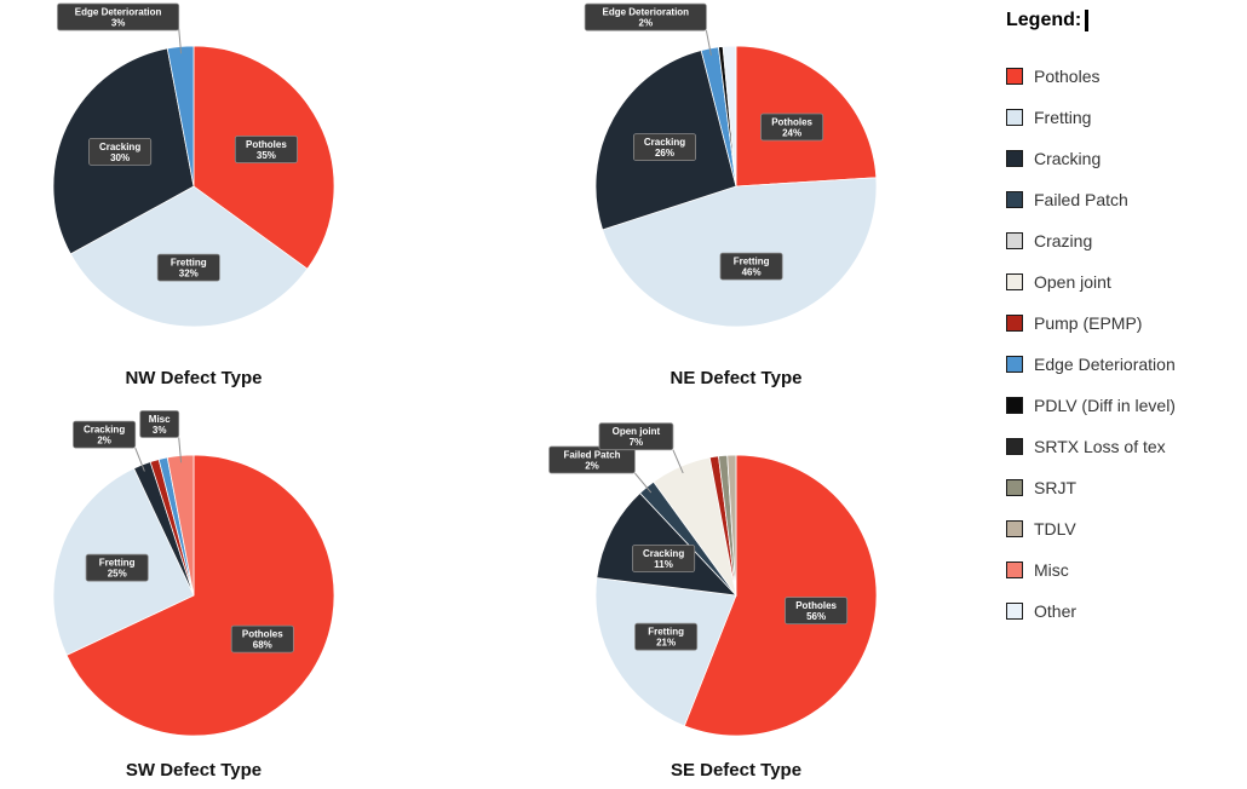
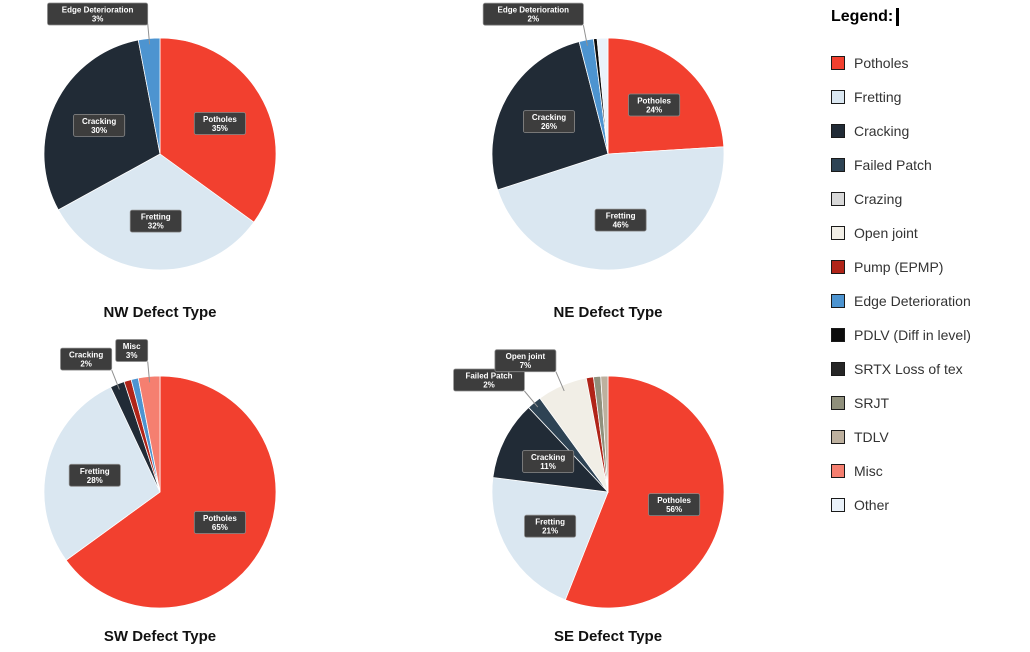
SW Defect Type/Potholes: 68% -> 65%
SW Defect Type/Fretting: 25% -> 28%
